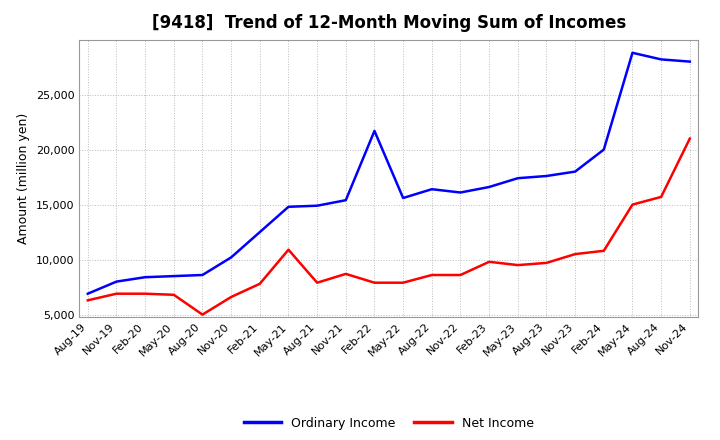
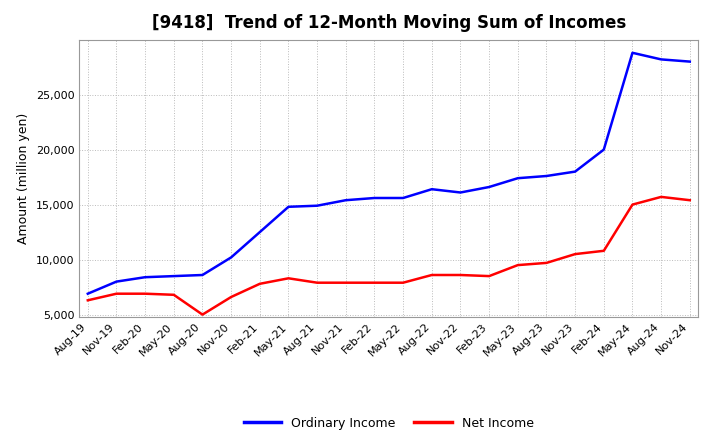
Net Income/May-21: 10,900 -> 8,300
Net Income/Nov-21: 8,700 -> 7,900
Ordinary Income/Feb-22: 21,700 -> 15,600
Net Income/Feb-23: 9,800 -> 8,500
Net Income/Nov-24: 21,000 -> 15,400
